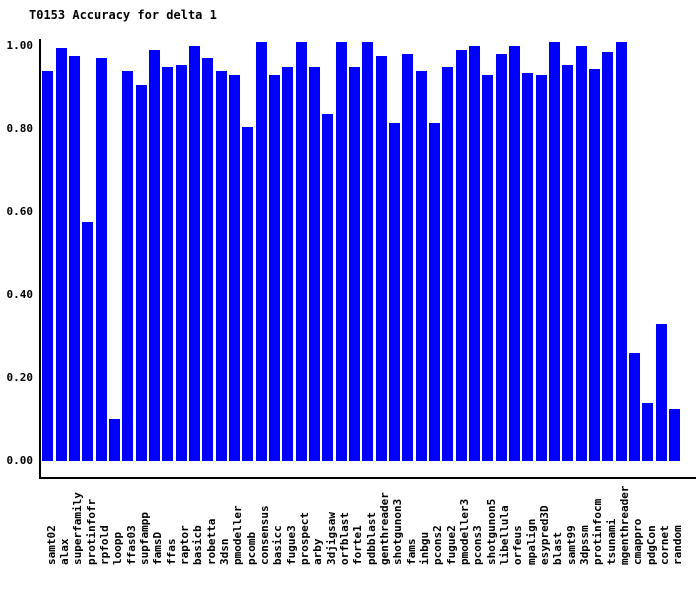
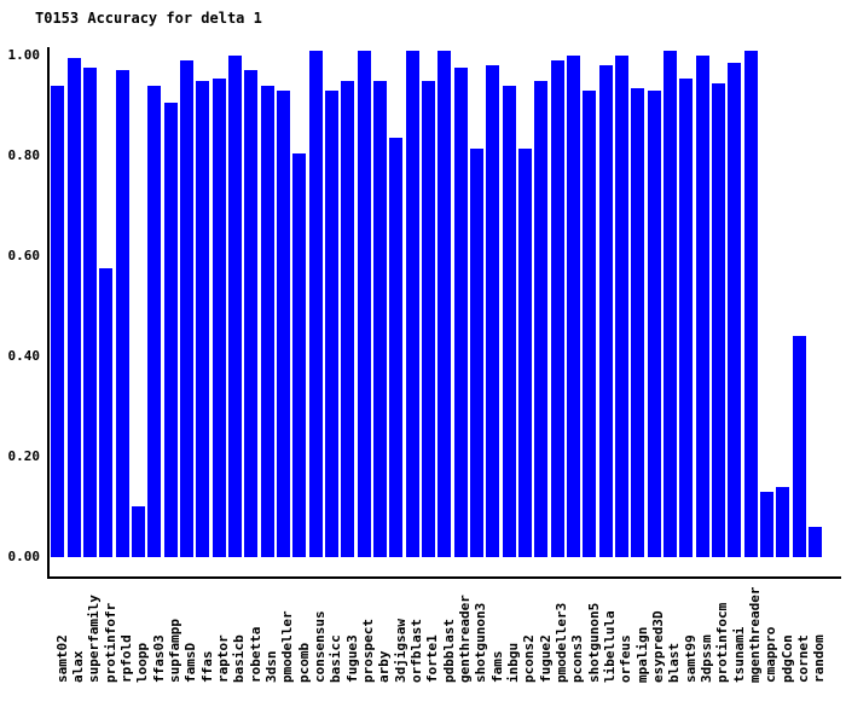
cmappro: 0.26 -> 0.13
cornet: 0.33 -> 0.44
random: 0.12 -> 0.06
